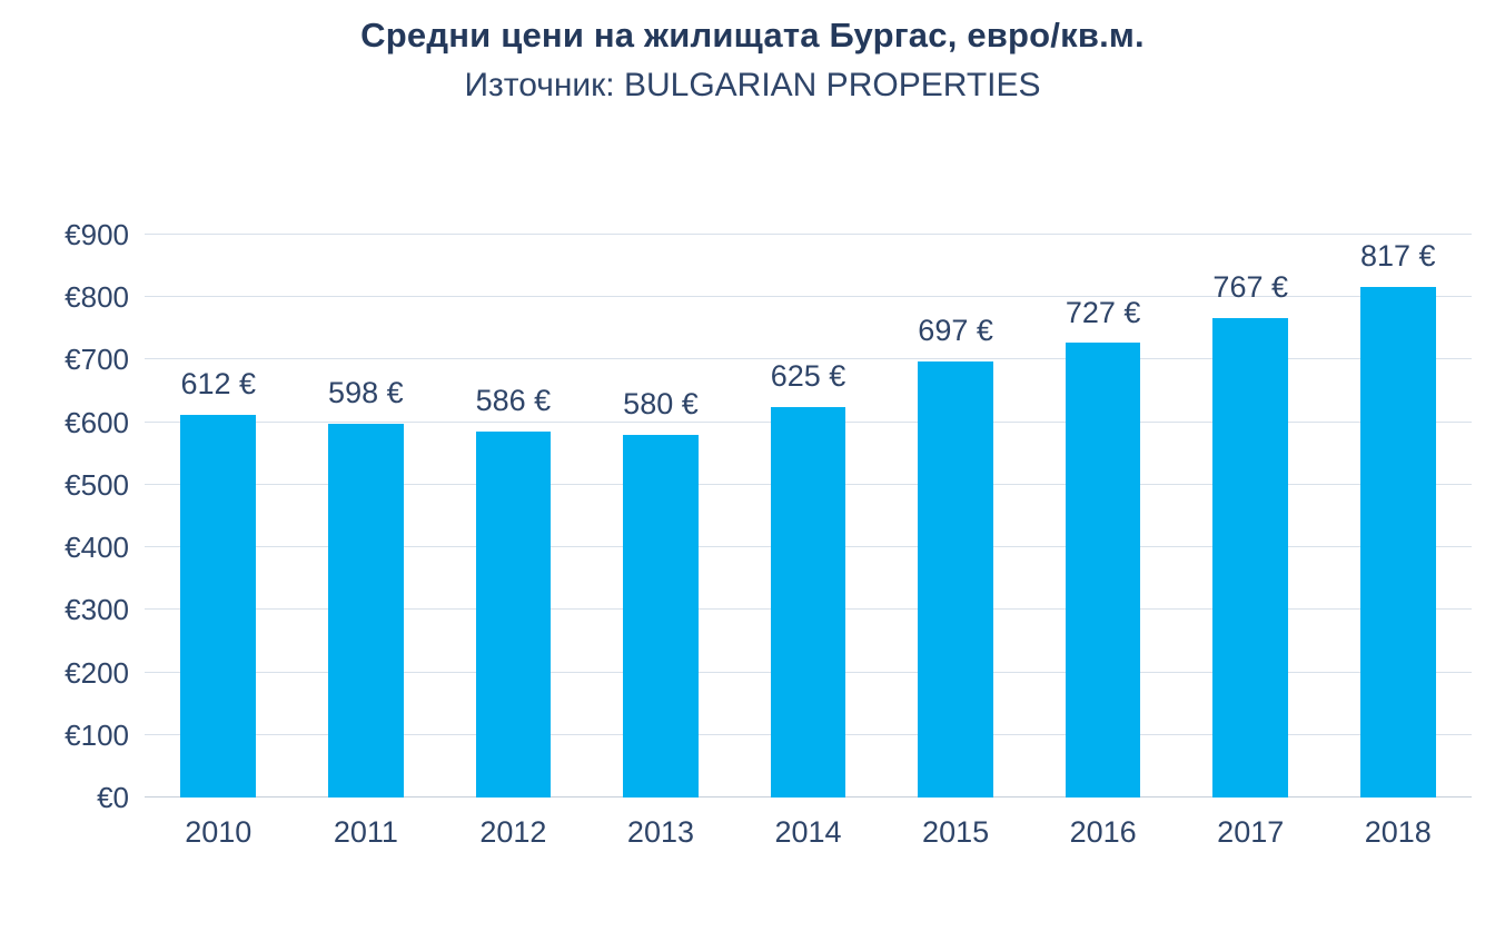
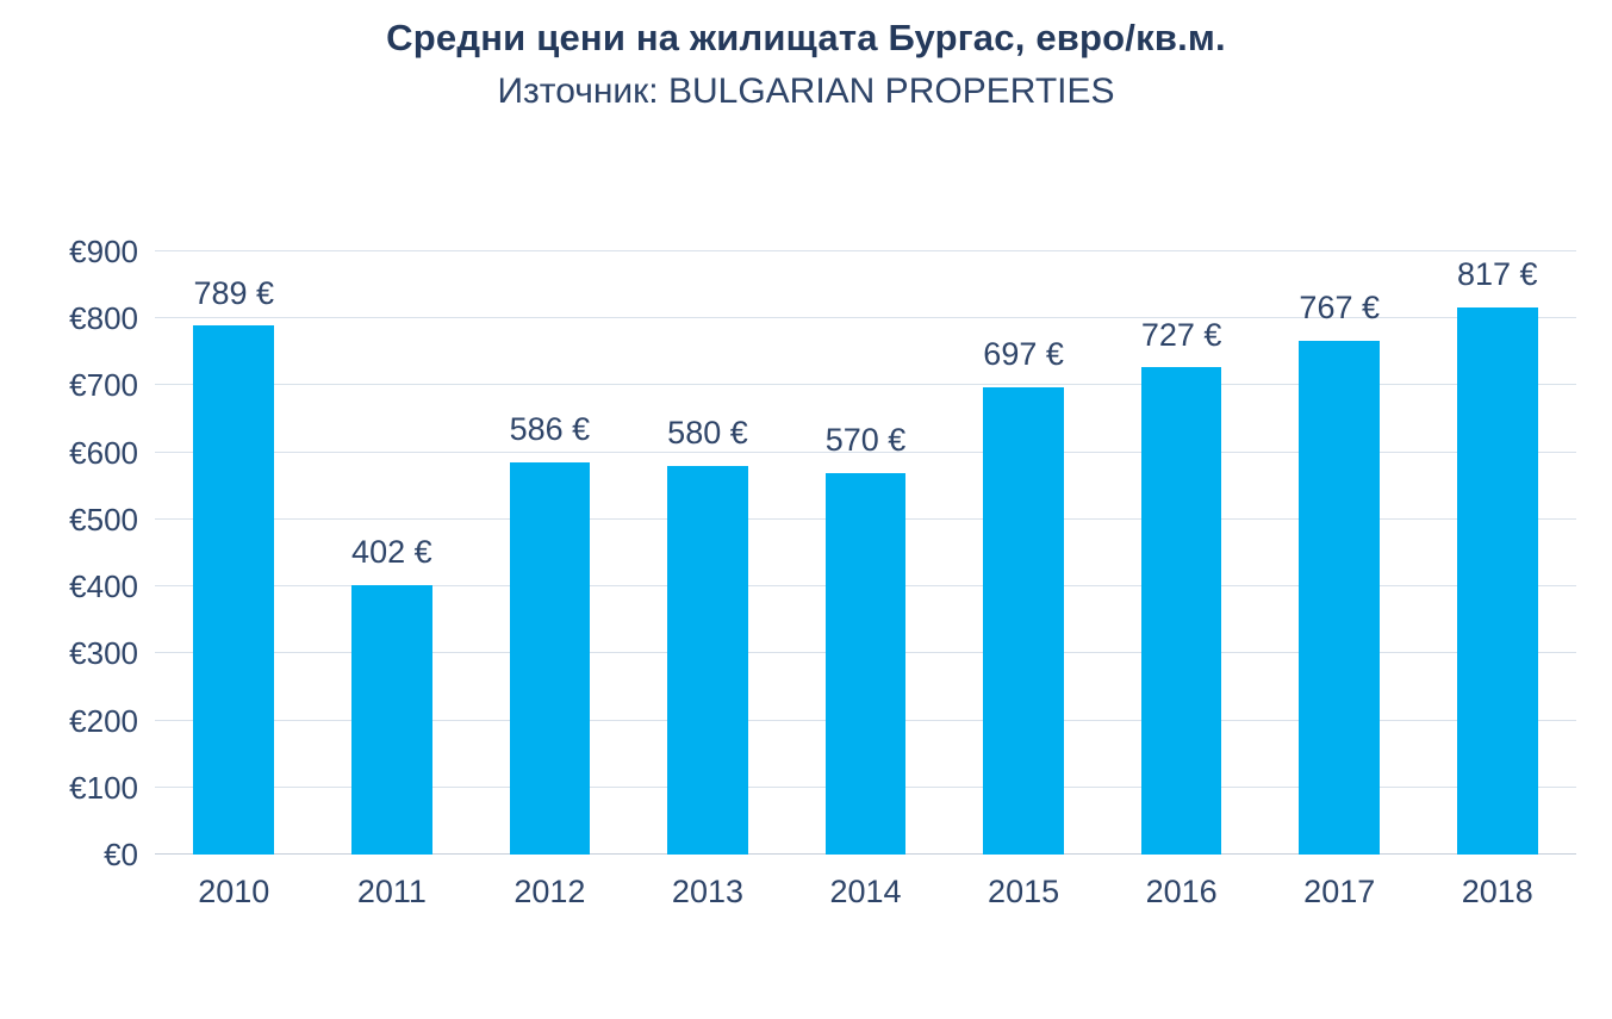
2010: 612 -> 789
2011: 598 -> 402
2014: 625 -> 570
